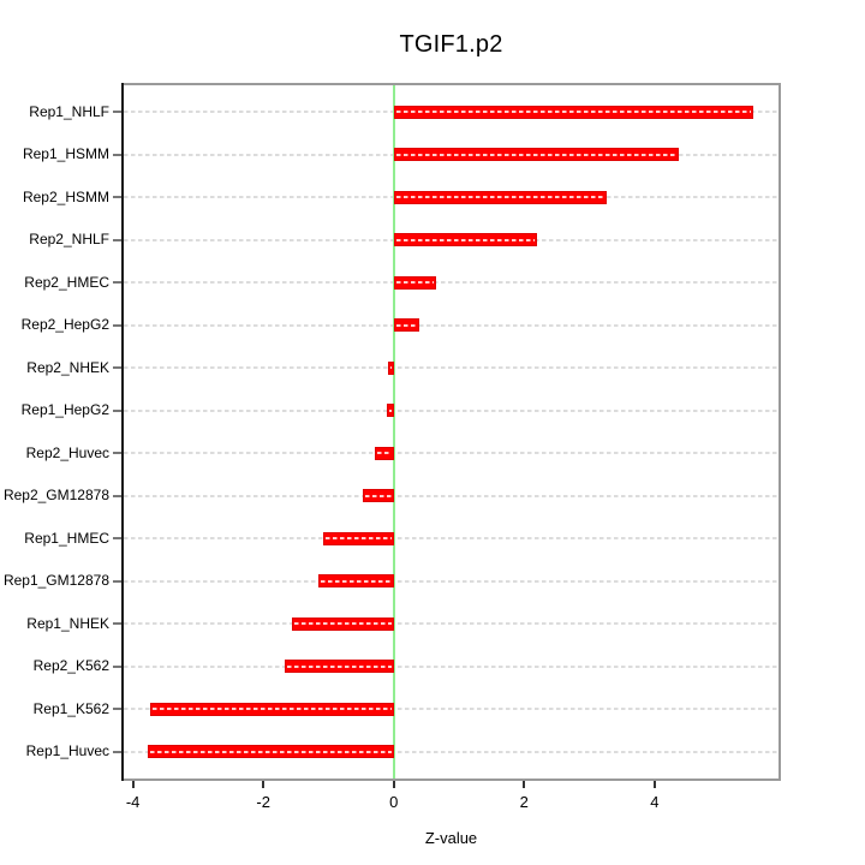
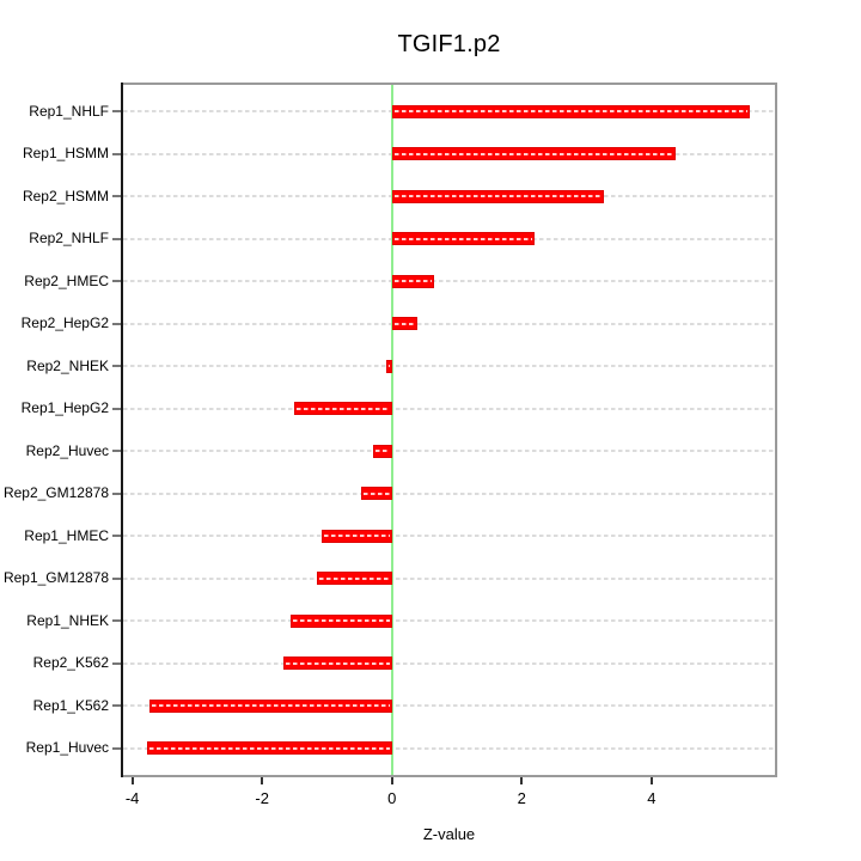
Rep1_HepG2: -0.1 -> -1.5
